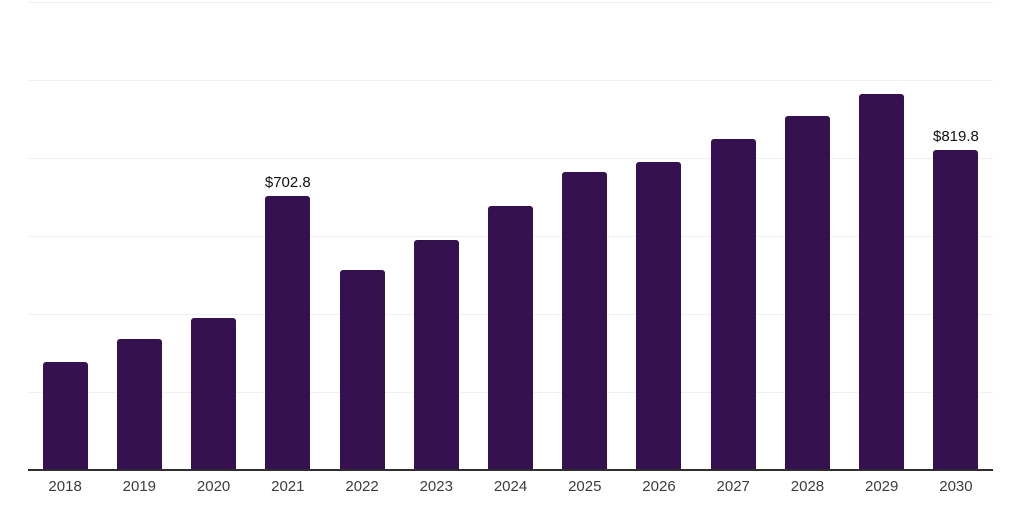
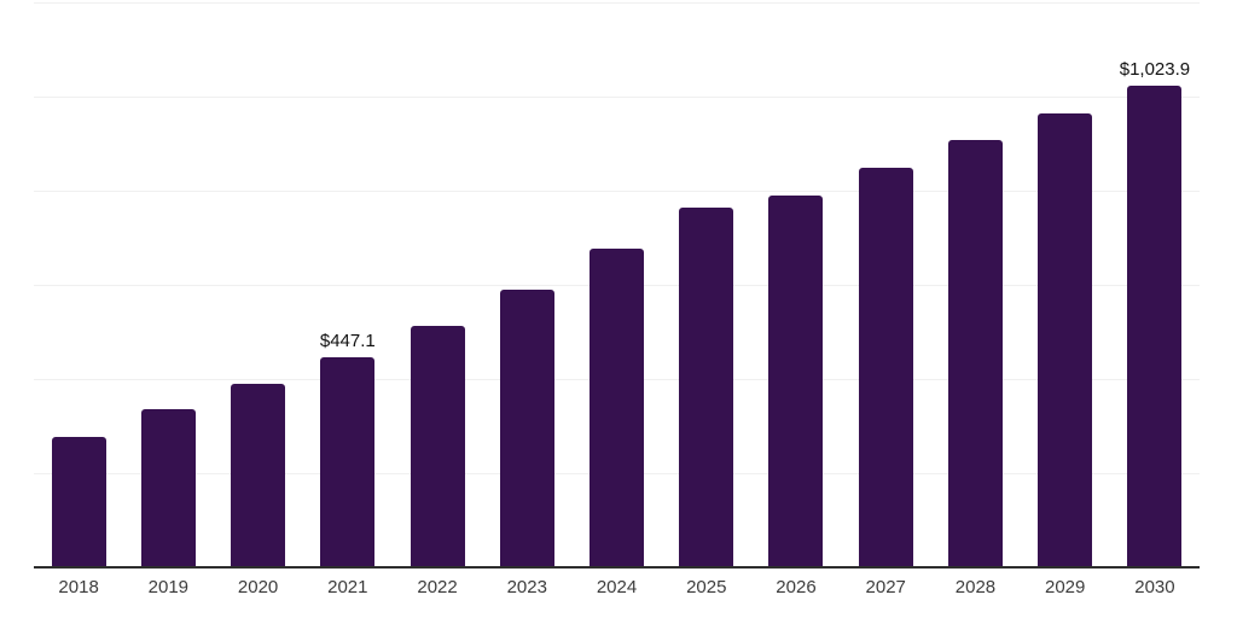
2021: $702.8 -> $447.1
2030: $819.8 -> $1,023.9
